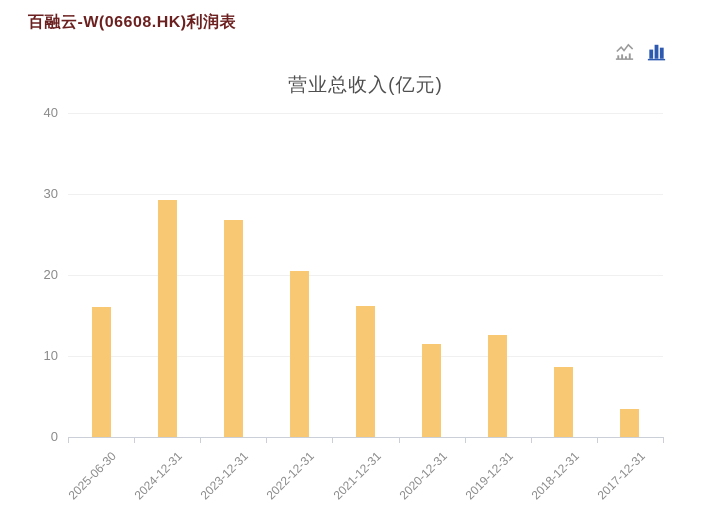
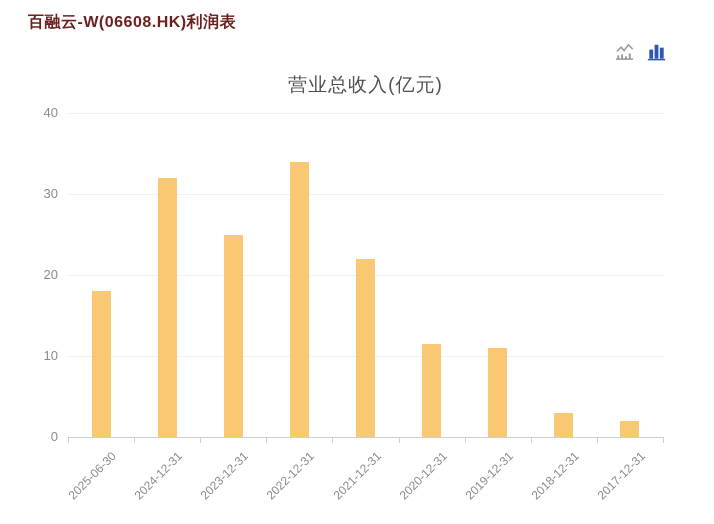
2025-06-30: 16 -> 18
2024-12-31: 29 -> 32
2023-12-31: 27 -> 25
2022-12-31: 20 -> 34
2021-12-31: 16 -> 22
2019-12-31: 13 -> 11
2018-12-31: 9 -> 3
2017-12-31: 4 -> 2
